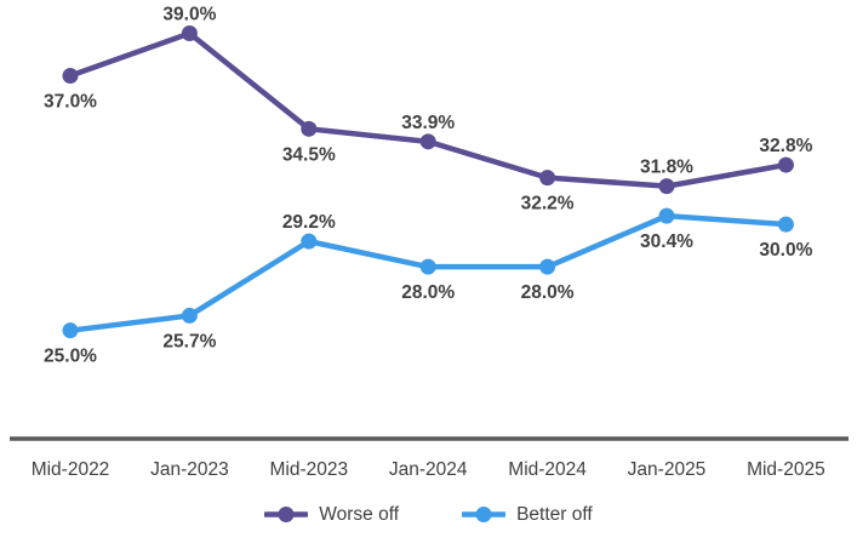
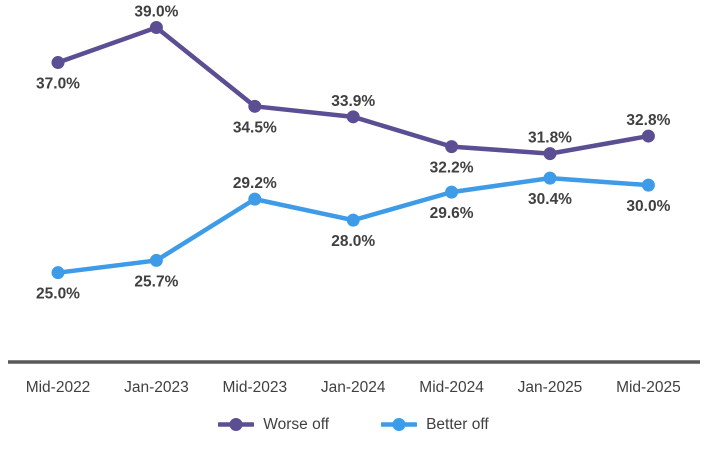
Better off/Mid-2024: 28.0% -> 29.6%
